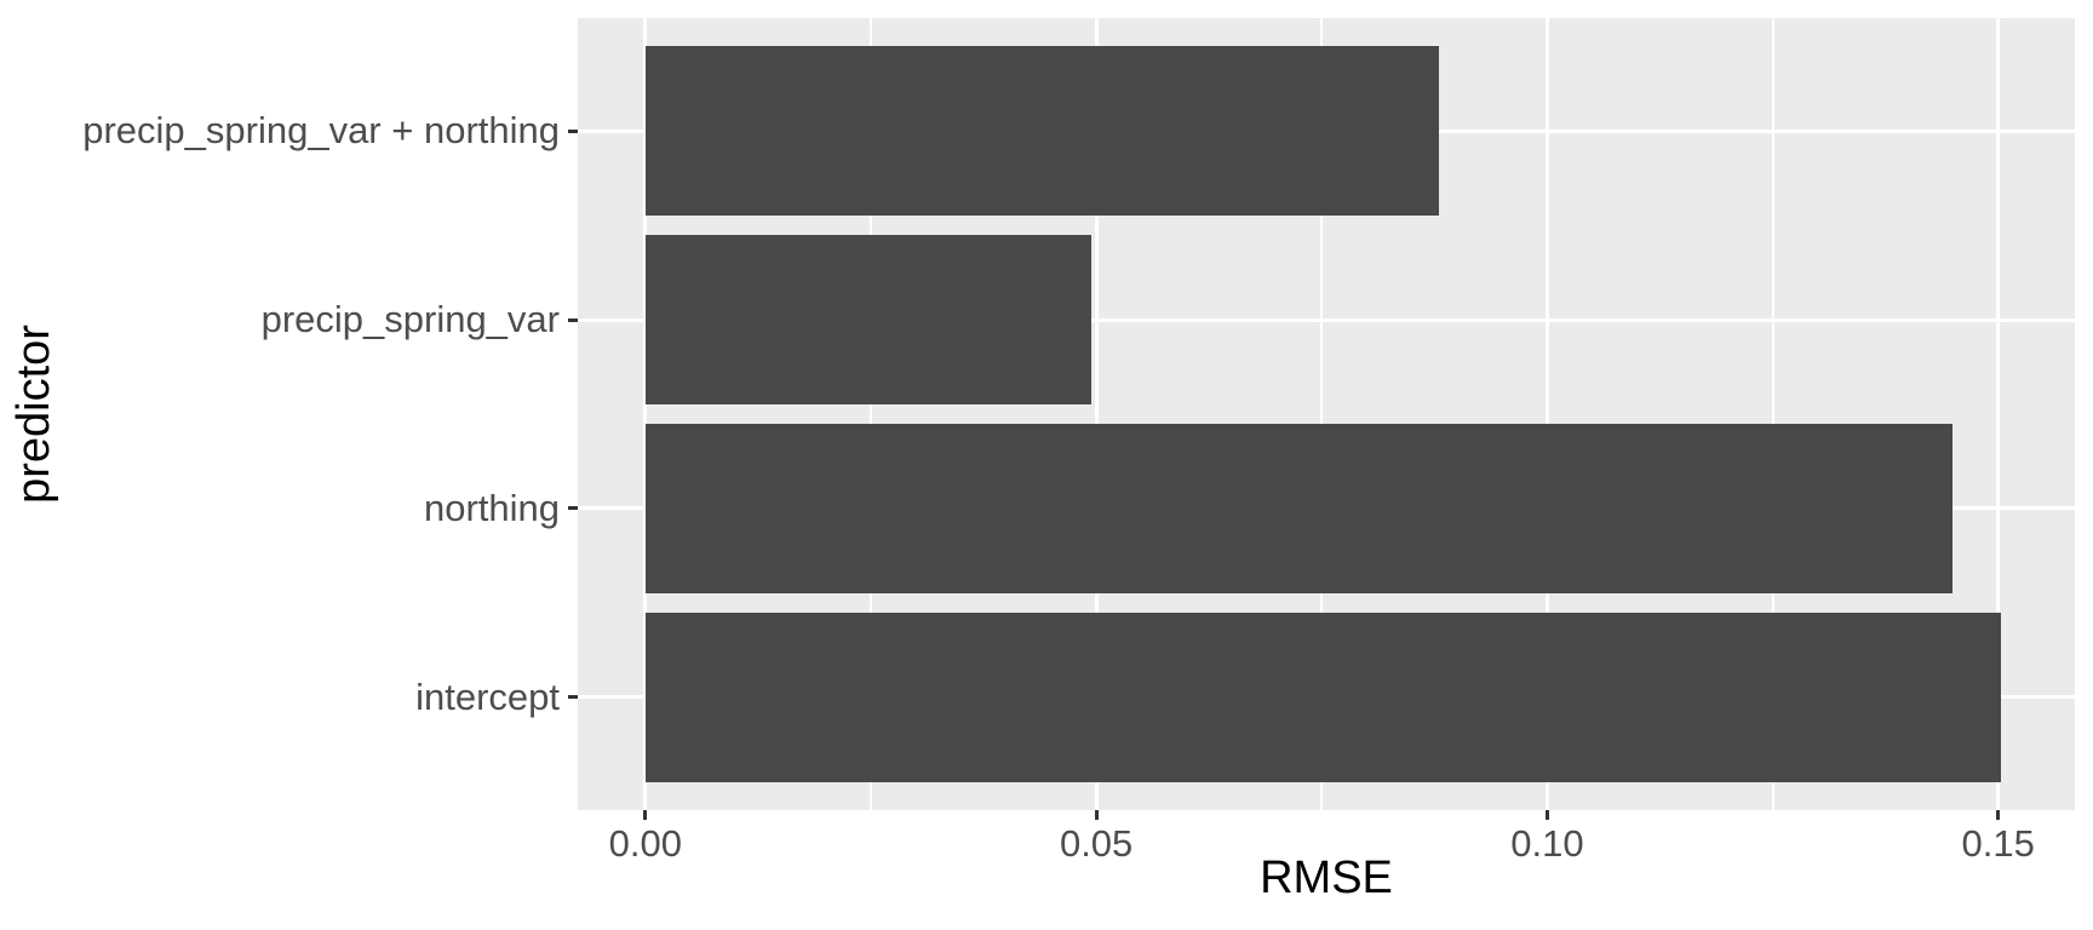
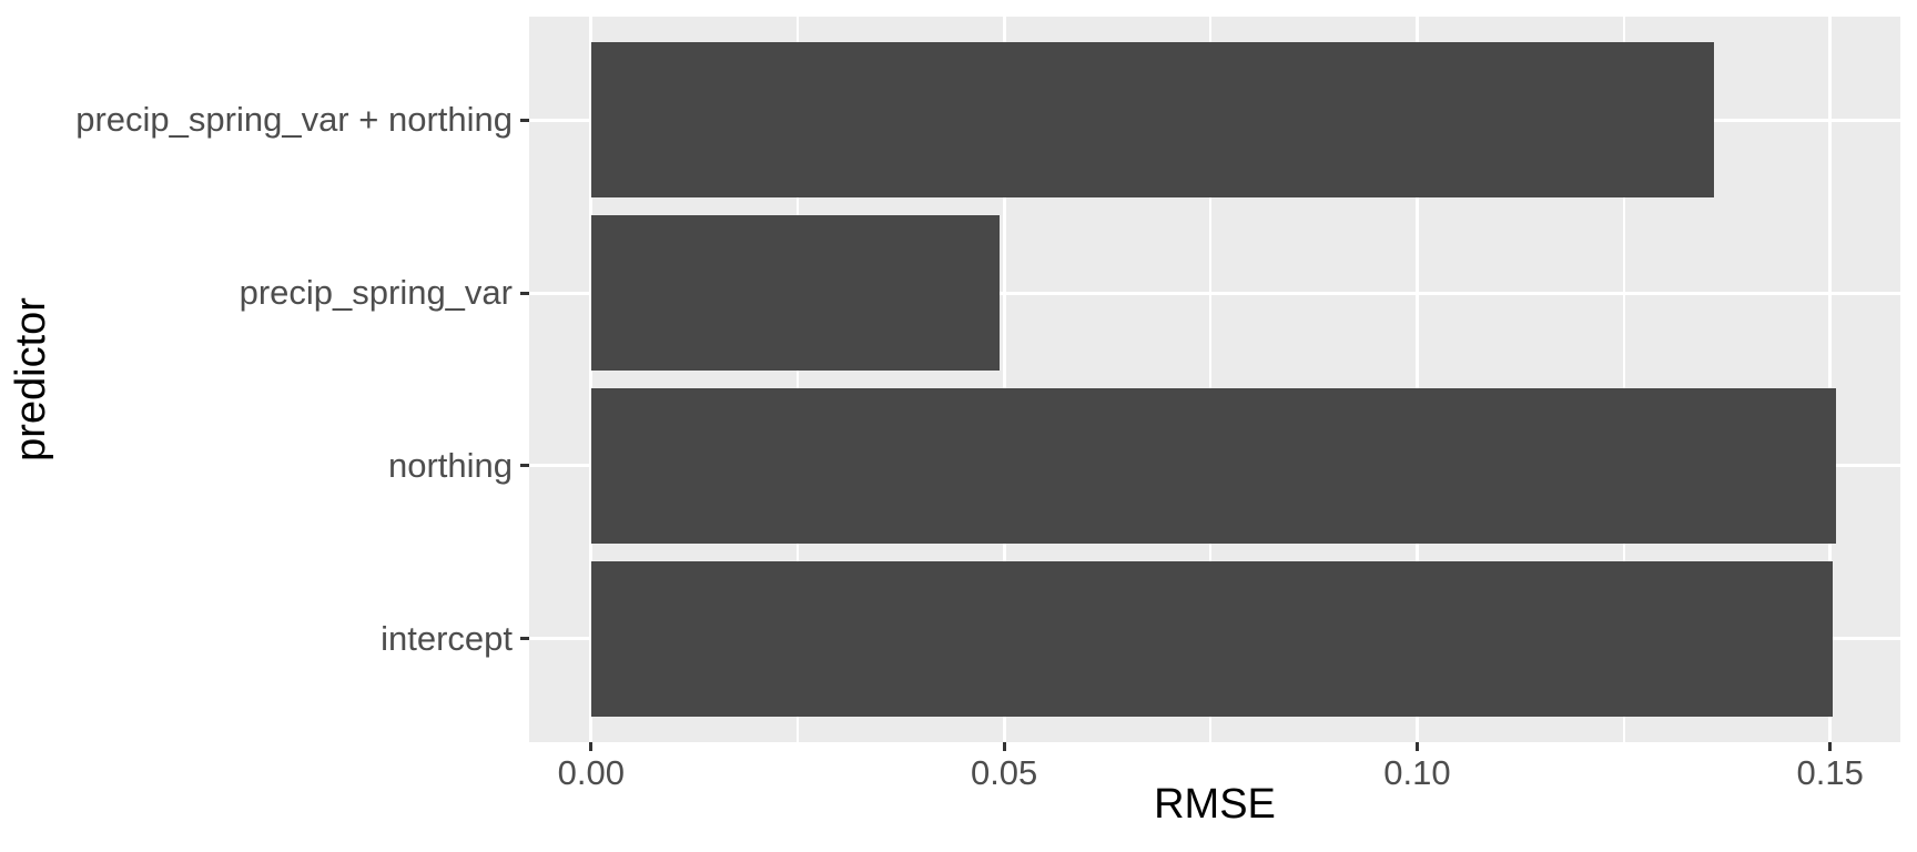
precip_spring_var + northing: 0.088 -> 0.136
northing: 0.145 -> 0.151
